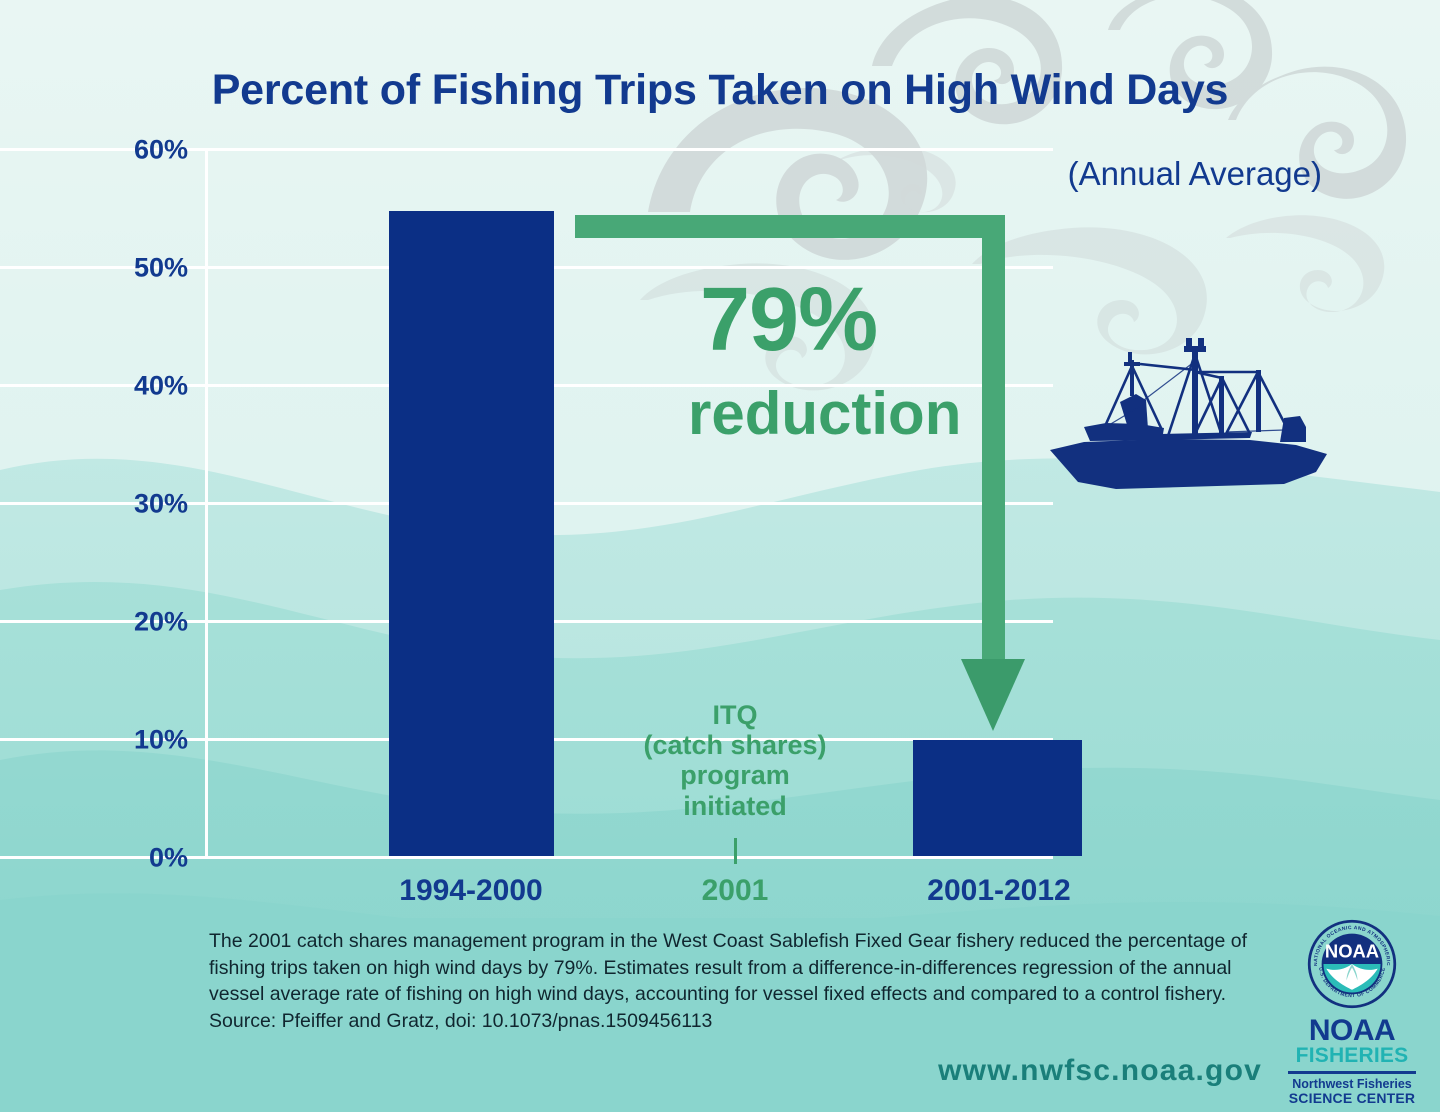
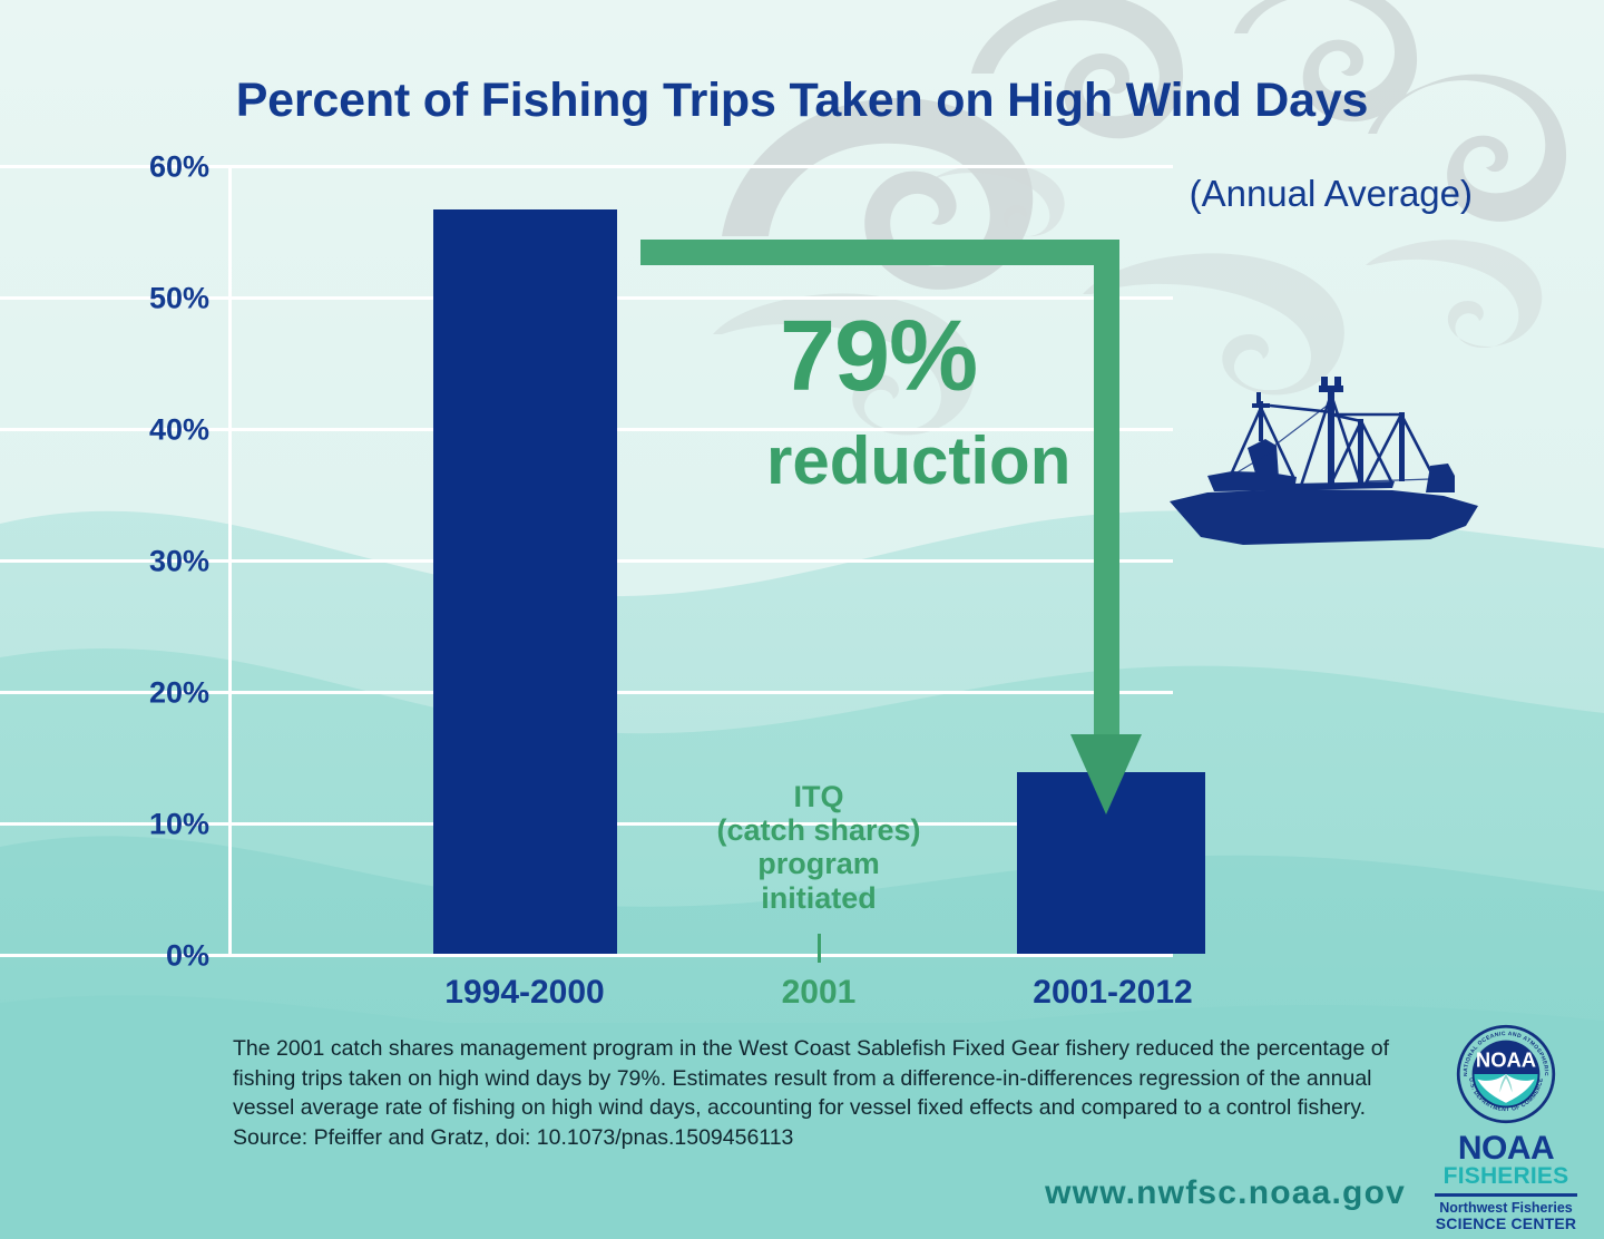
1994-2000: 54.7% -> 56.6%
2001-2012: 9.8% -> 13.8%
